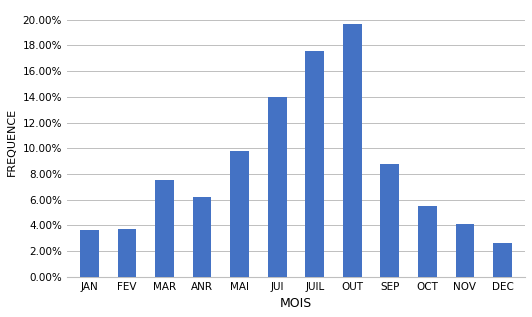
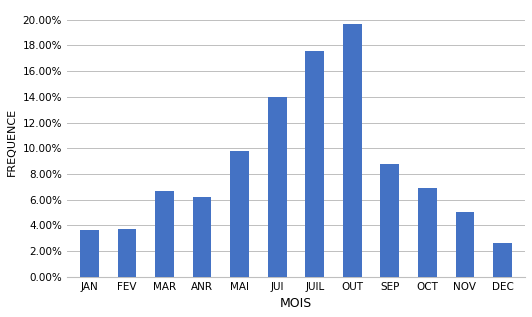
MAR: 7.5% -> 6.7%
OCT: 5.5% -> 6.9%
NOV: 4.1% -> 5.0%
